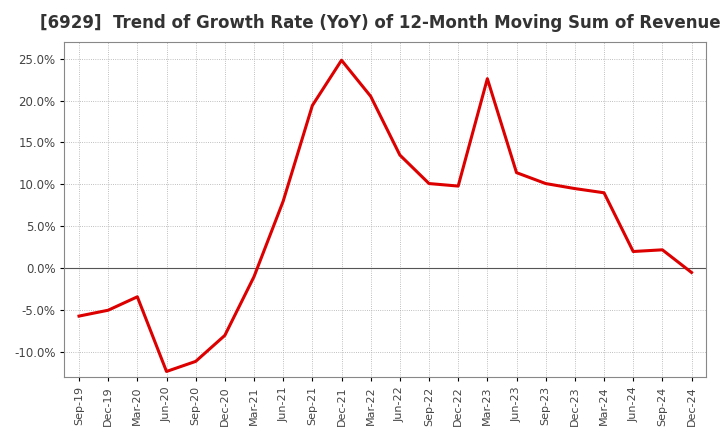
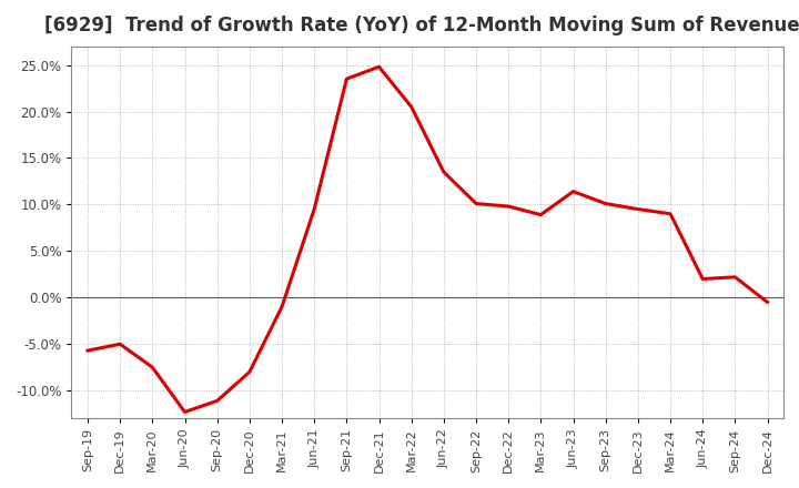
Mar-20: -3.4% -> -7.5%
Jun-21: 8.0% -> 9.5%
Sep-21: 19.4% -> 23.5%
Mar-23: 22.6% -> 8.9%
